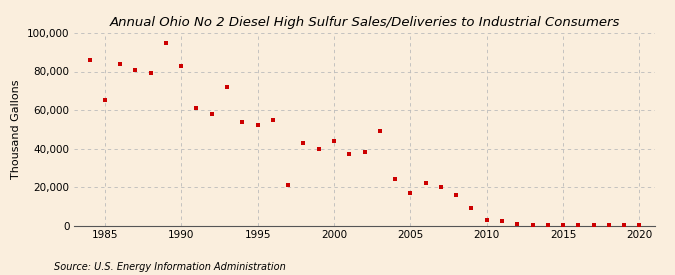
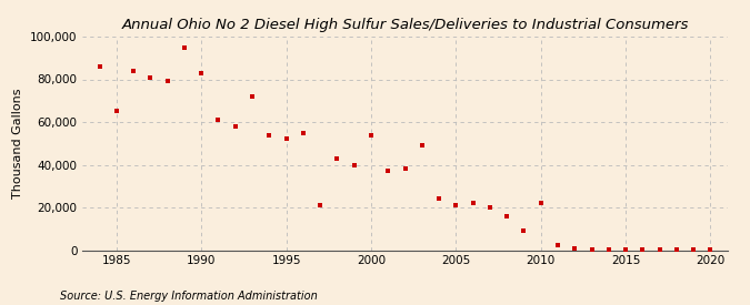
2000: 44,000 -> 54,000
2005: 17,000 -> 21,000
2010: 3,000 -> 22,000
